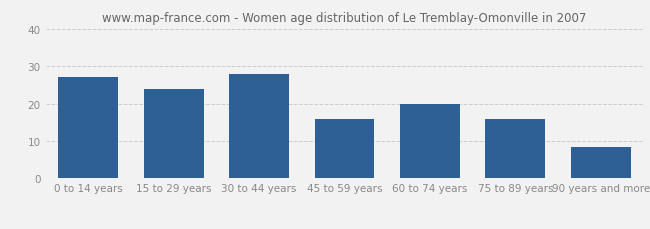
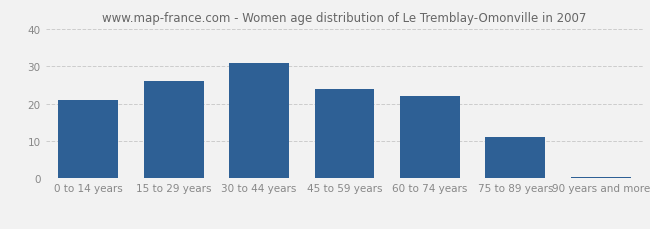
0 to 14 years: 27.0 -> 21.0
15 to 29 years: 24.0 -> 26.0
30 to 44 years: 28.0 -> 31.0
45 to 59 years: 16.0 -> 24.0
60 to 74 years: 20.0 -> 22.0
75 to 89 years: 16.0 -> 11.0
90 years and more: 8.5 -> 0.5
